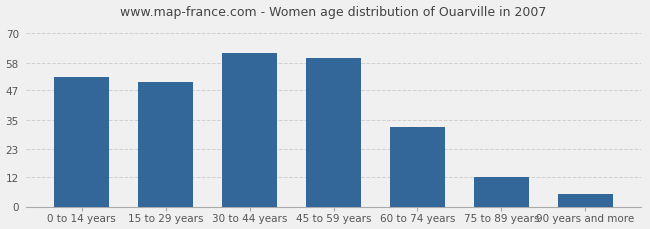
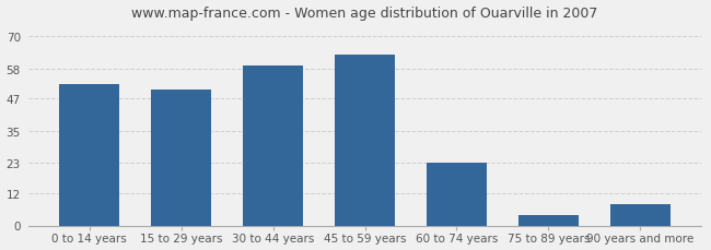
30 to 44 years: 62 -> 59
45 to 59 years: 60 -> 63
60 to 74 years: 32 -> 23
75 to 89 years: 12 -> 4
90 years and more: 5 -> 8
